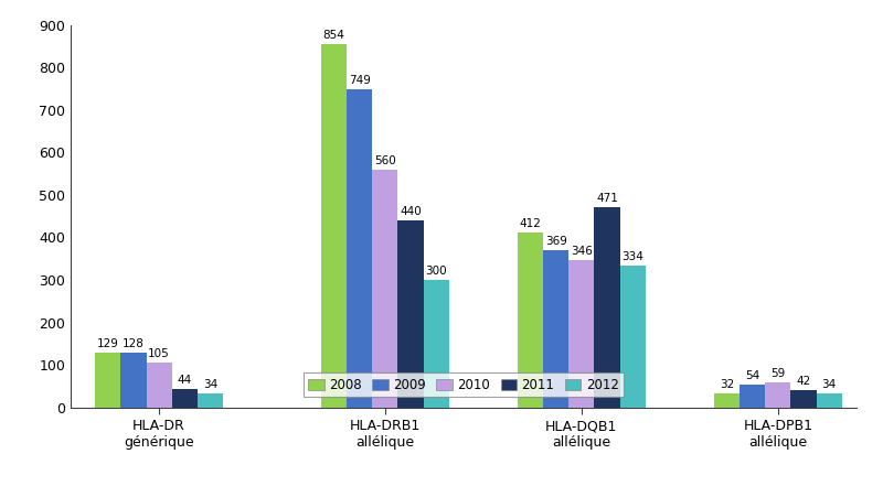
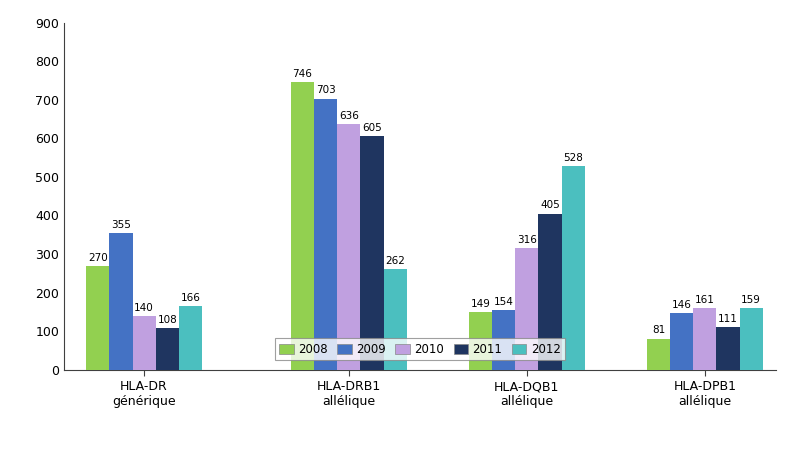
2008/HLA-DR générique: 129 -> 270
2009/HLA-DR générique: 128 -> 355
2010/HLA-DR générique: 105 -> 140
2011/HLA-DR générique: 44 -> 108
2012/HLA-DR générique: 34 -> 166
2008/HLA-DRB1 allélique: 854 -> 746
2009/HLA-DRB1 allélique: 749 -> 703
2010/HLA-DRB1 allélique: 560 -> 636
2011/HLA-DRB1 allélique: 440 -> 605
2012/HLA-DRB1 allélique: 300 -> 262
2008/HLA-DQB1 allélique: 412 -> 149
2009/HLA-DQB1 allélique: 369 -> 154
2010/HLA-DQB1 allélique: 346 -> 316
2011/HLA-DQB1 allélique: 471 -> 405
2012/HLA-DQB1 allélique: 334 -> 528
2008/HLA-DPB1 allélique: 32 -> 81
2009/HLA-DPB1 allélique: 54 -> 146
2010/HLA-DPB1 allélique: 59 -> 161
2011/HLA-DPB1 allélique: 42 -> 111
2012/HLA-DPB1 allélique: 34 -> 159
